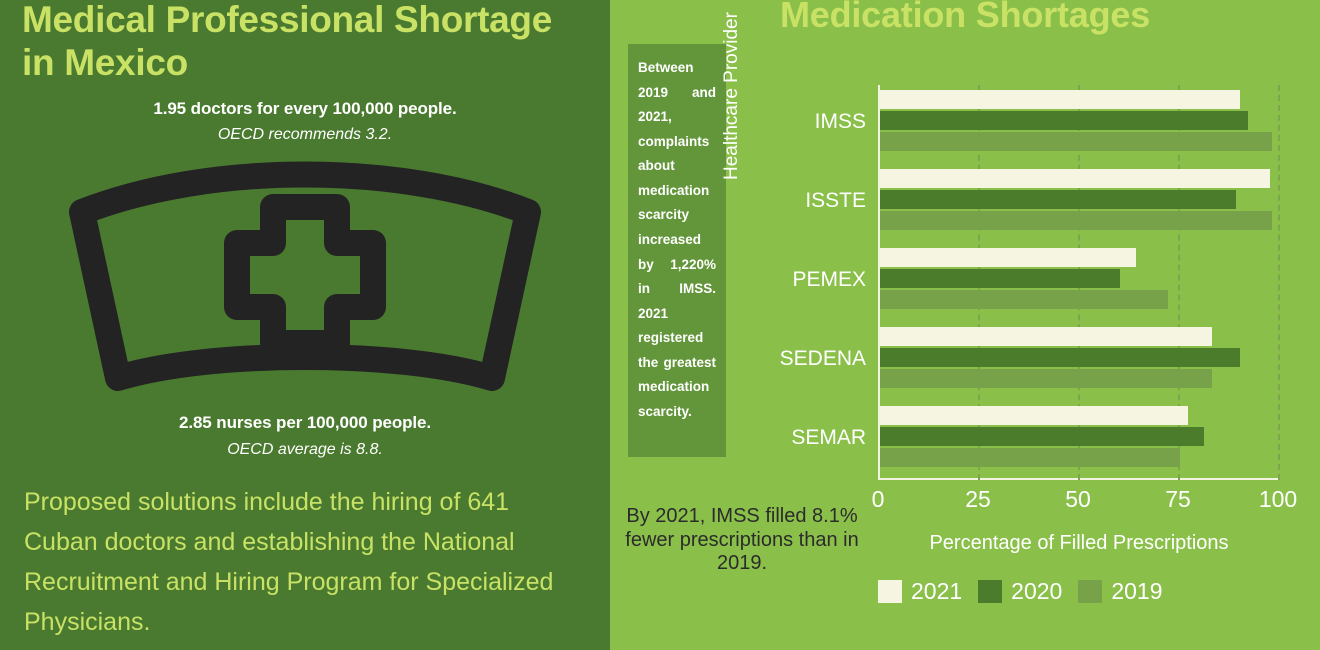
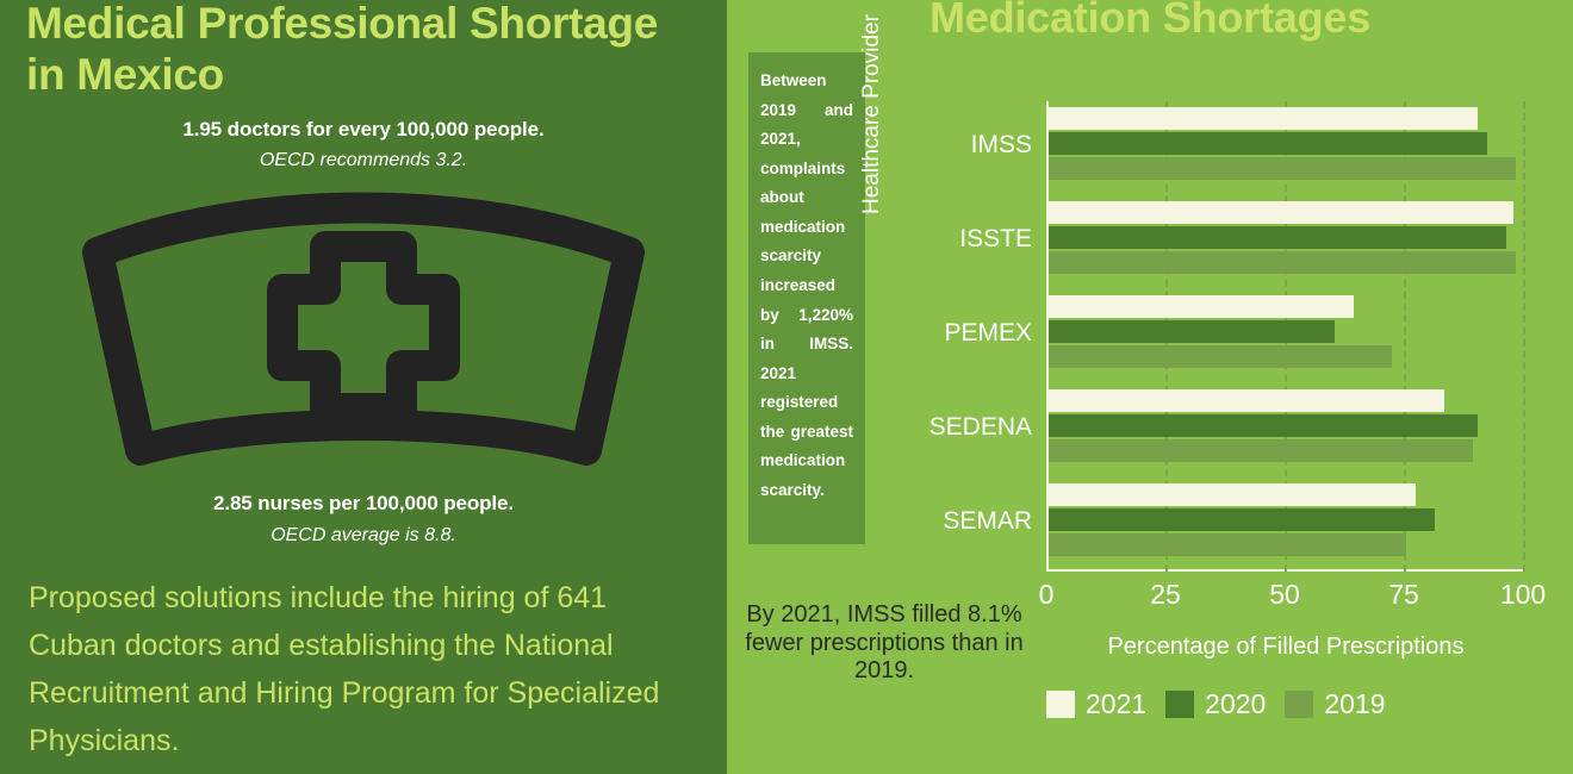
2020/ISSTE: 89 -> 96
2019/SEDENA: 83 -> 89
